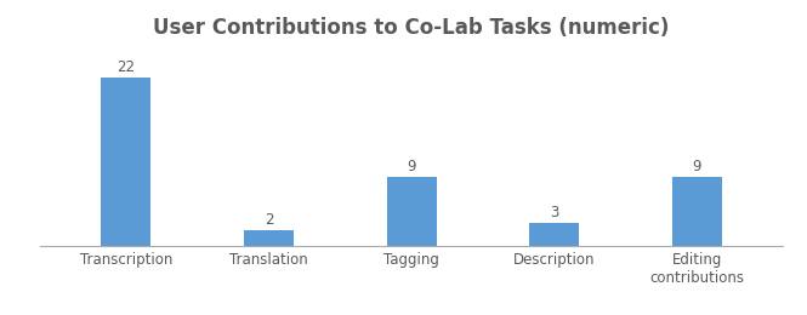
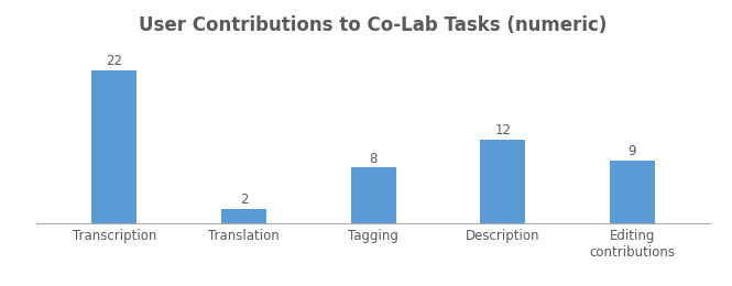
Tagging: 9 -> 8
Description: 3 -> 12
